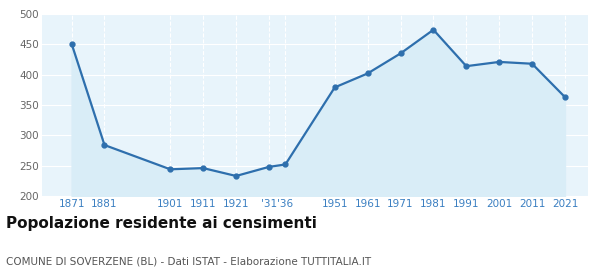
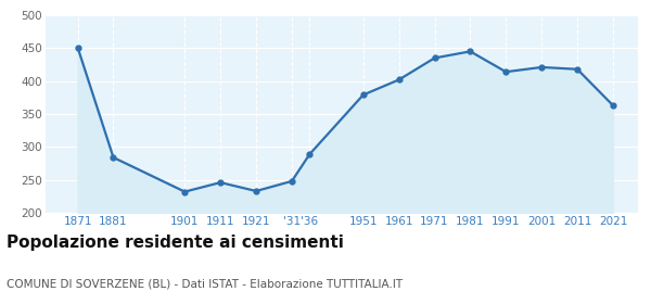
1901: 244 -> 232
'36: 252 -> 289
1981: 474 -> 445
